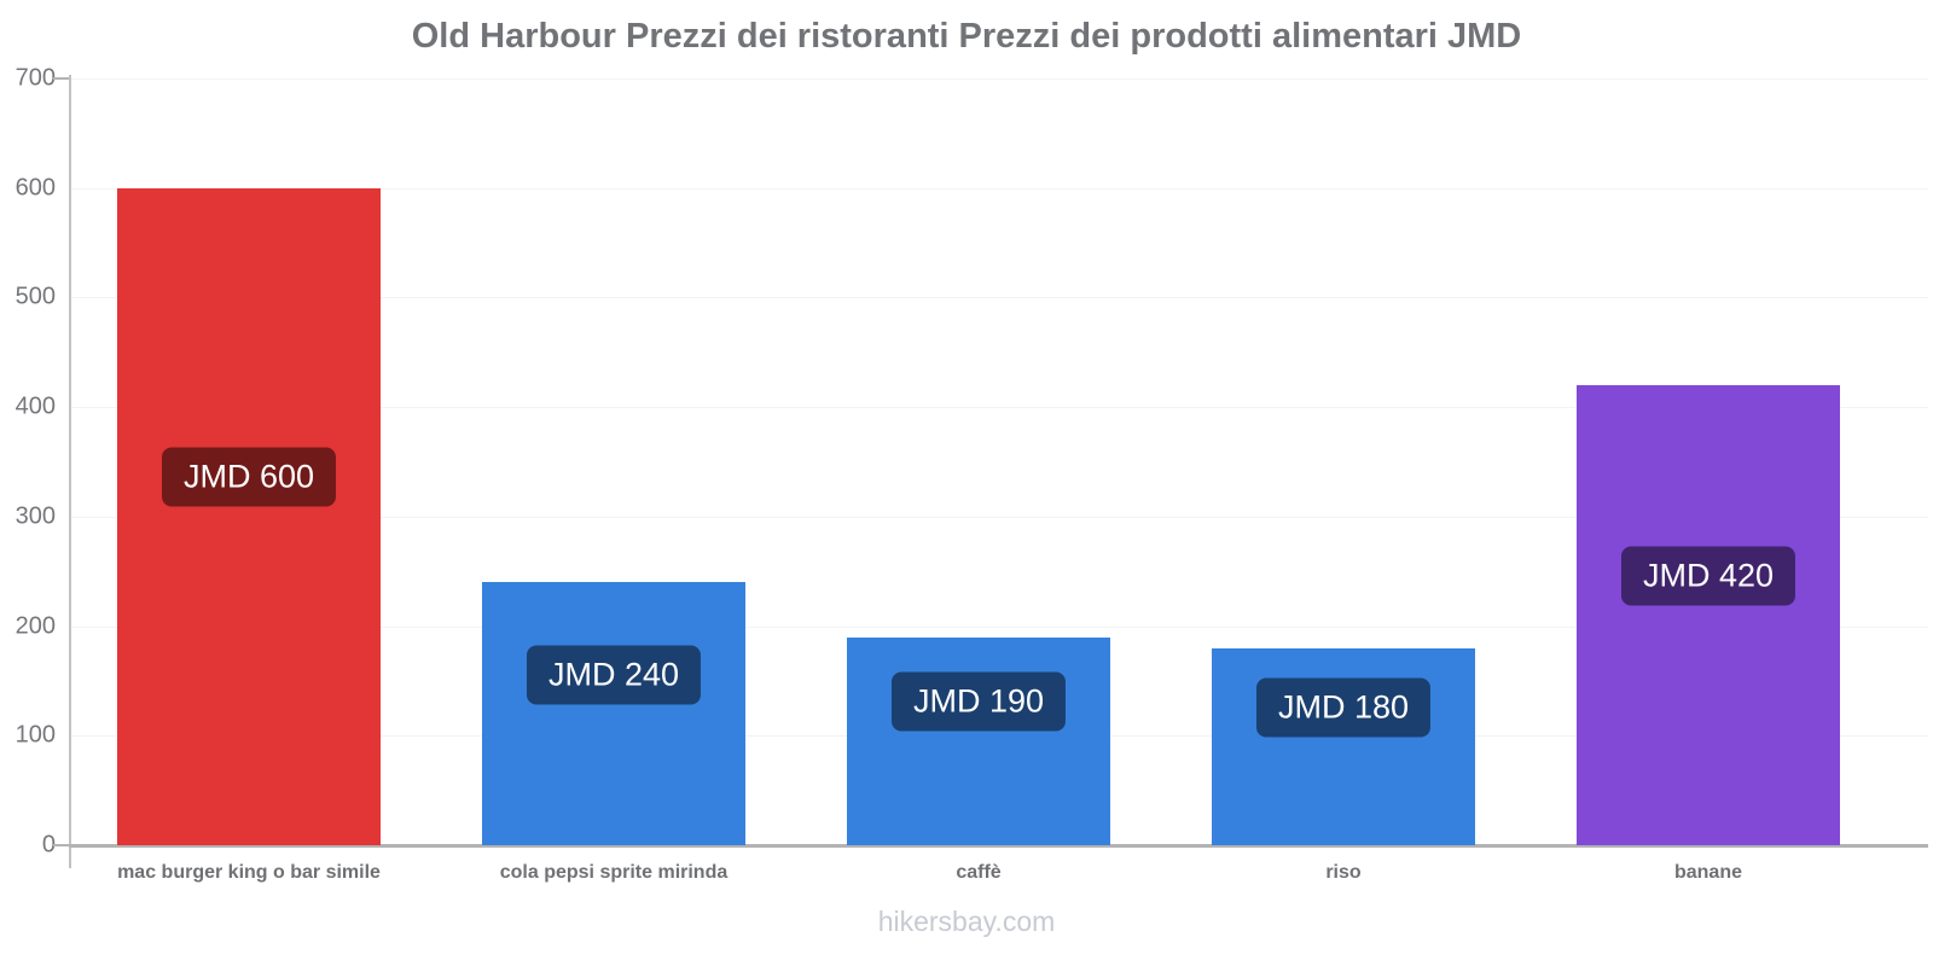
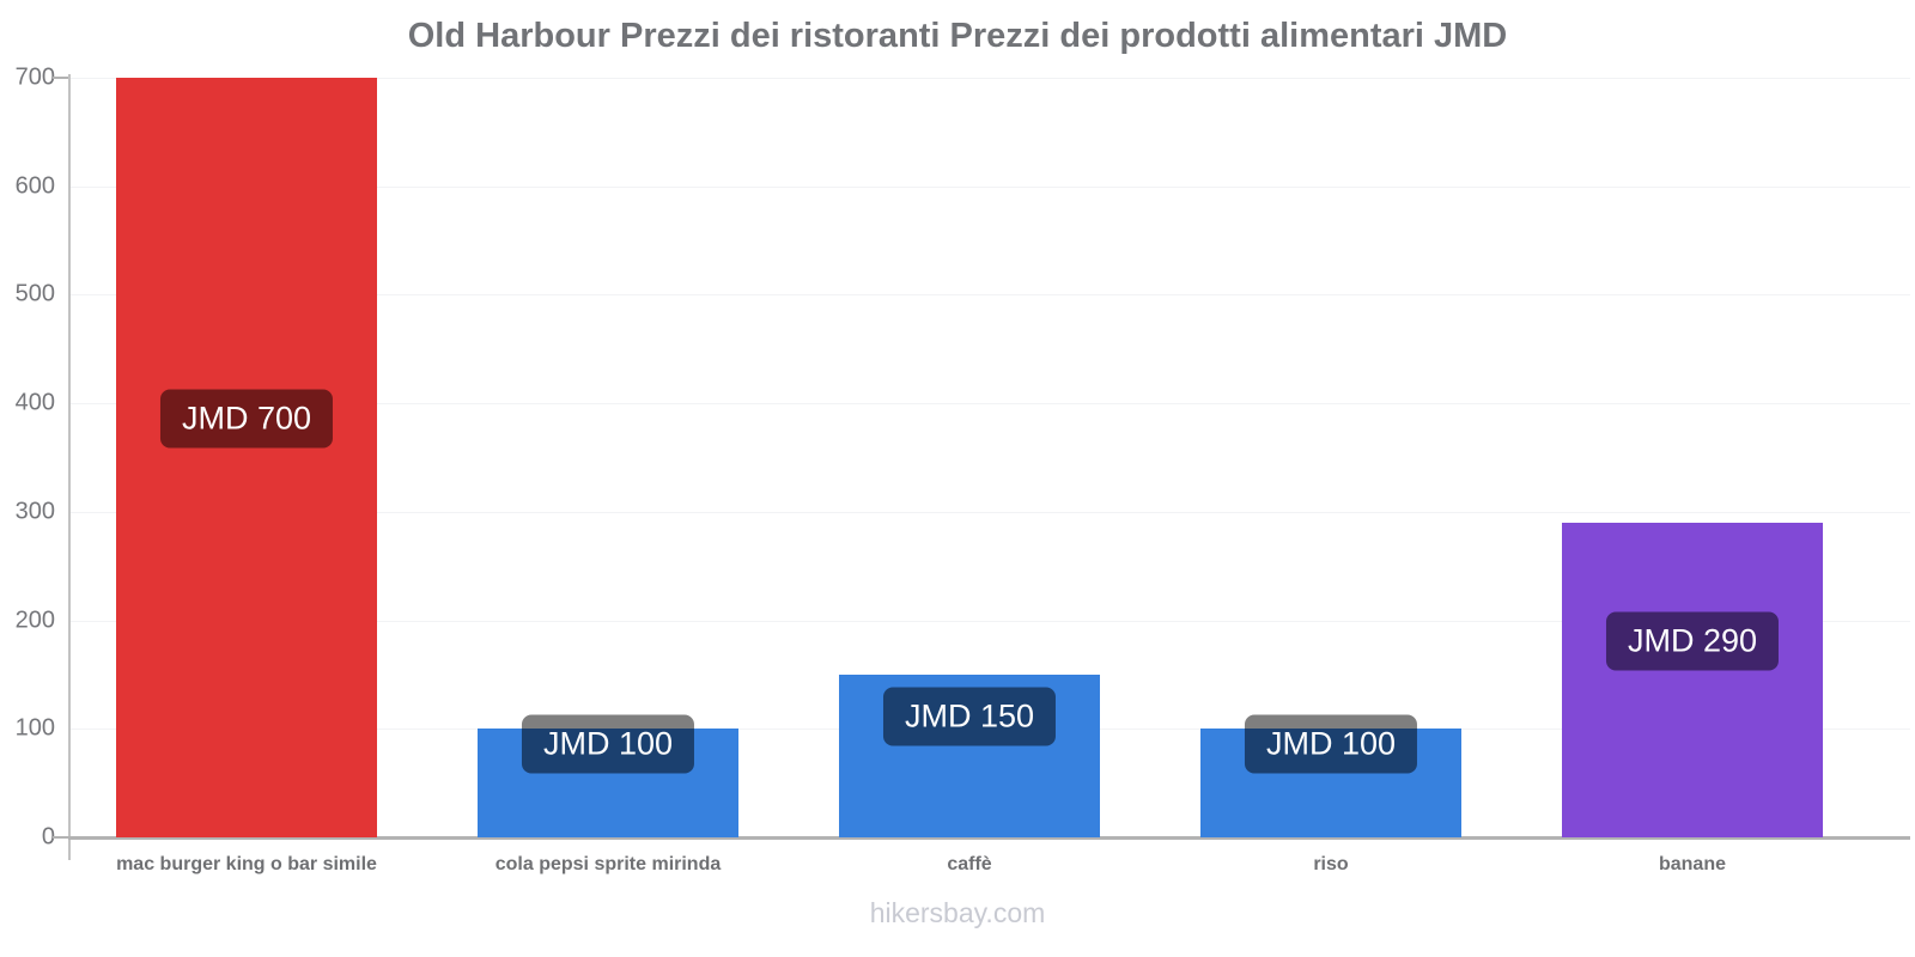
mac burger king o bar simile: 600 -> 700
cola pepsi sprite mirinda: 240 -> 100
caffè: 190 -> 150
riso: 180 -> 100
banane: 420 -> 290
